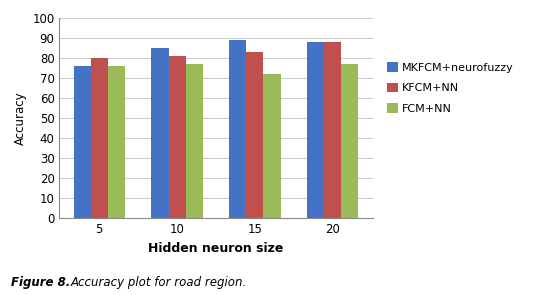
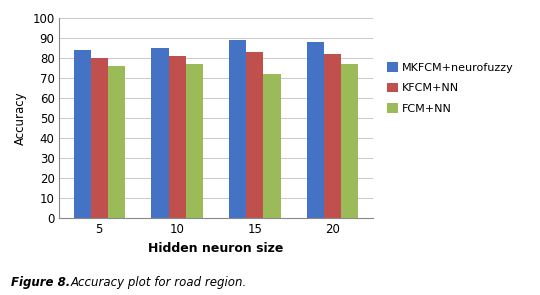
MKFCM+neurofuzzy/5: 76 -> 84
KFCM+NN/20: 88 -> 82
